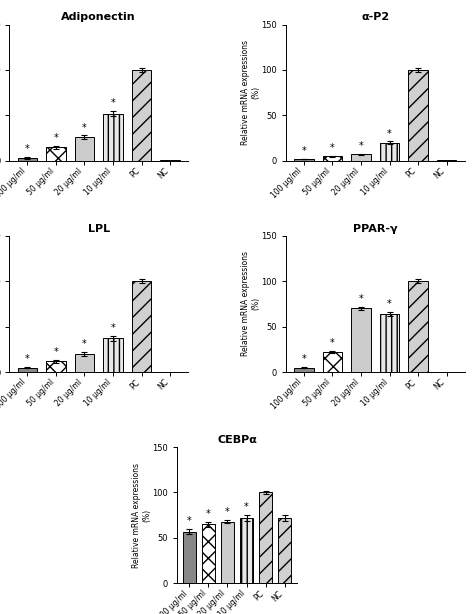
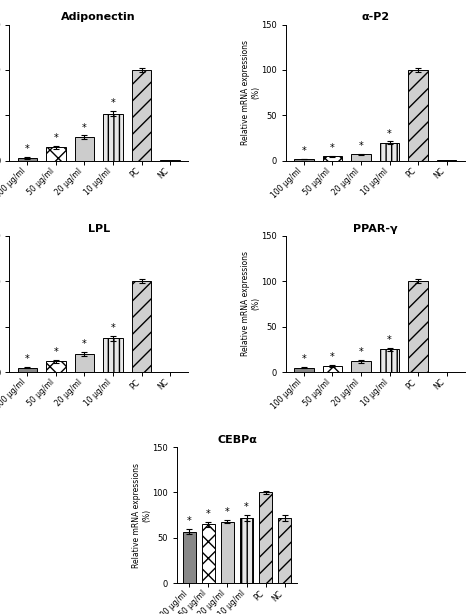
PPAR-γ/50 μg/ml: 22 -> 7
PPAR-γ/20 μg/ml: 70 -> 12
PPAR-γ/10 μg/ml: 64 -> 25
